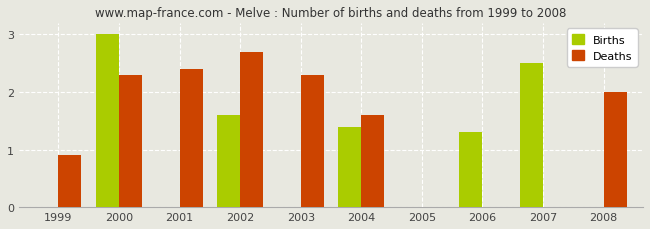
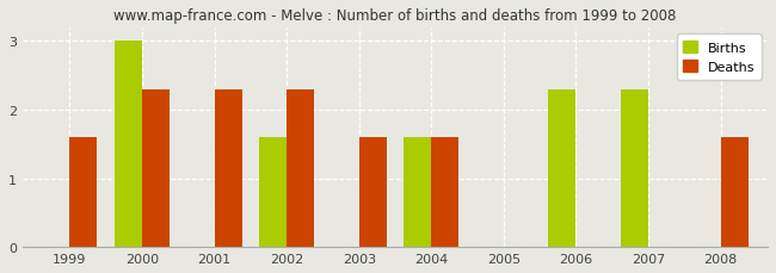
Deaths/1999: 0.9 -> 1.6
Deaths/2001: 2.4 -> 2.3
Deaths/2002: 2.7 -> 2.3
Deaths/2003: 2.3 -> 1.6
Births/2004: 1.4 -> 1.6
Births/2006: 1.3 -> 2.3
Births/2007: 2.5 -> 2.3
Deaths/2008: 2.0 -> 1.6
